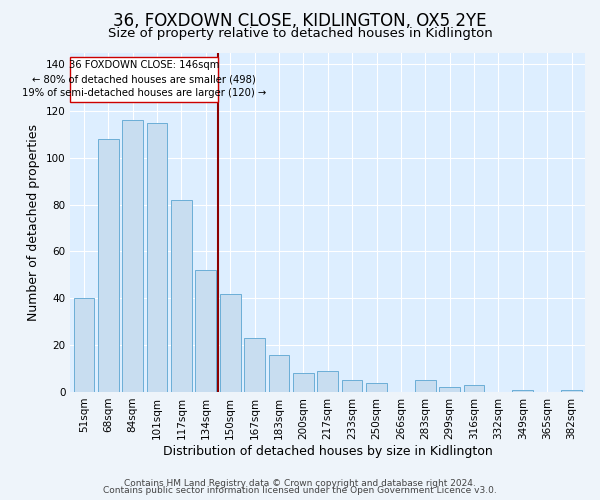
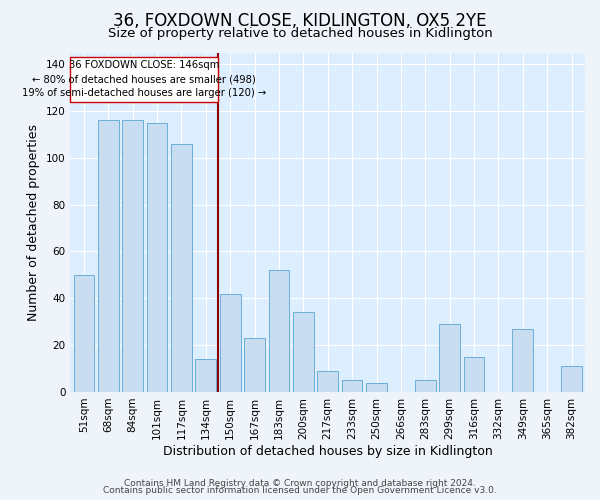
51sqm: 40 -> 50
68sqm: 108 -> 116
117sqm: 82 -> 106
134sqm: 52 -> 14
183sqm: 16 -> 52
200sqm: 8 -> 34
299sqm: 2 -> 29
316sqm: 3 -> 15
349sqm: 1 -> 27
382sqm: 1 -> 11
